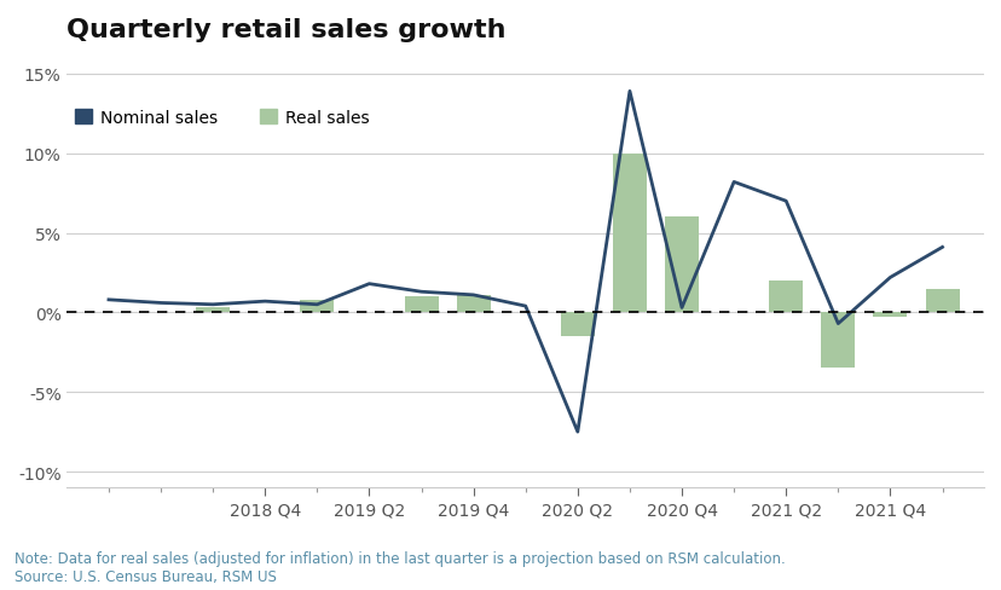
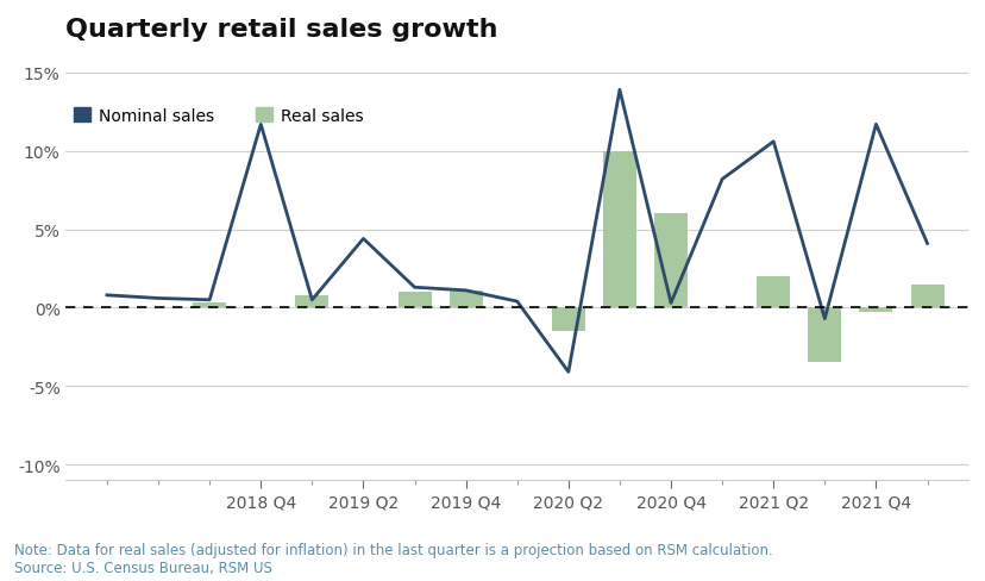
Nominal sales/2018 Q4: 0.7% -> 11.7%
Nominal sales/2019 Q2: 1.8% -> 4.4%
Nominal sales/2020 Q2: -7.5% -> -4.1%
Nominal sales/2021 Q2: 7.0% -> 10.6%
Nominal sales/2021 Q4: 2.2% -> 11.7%
